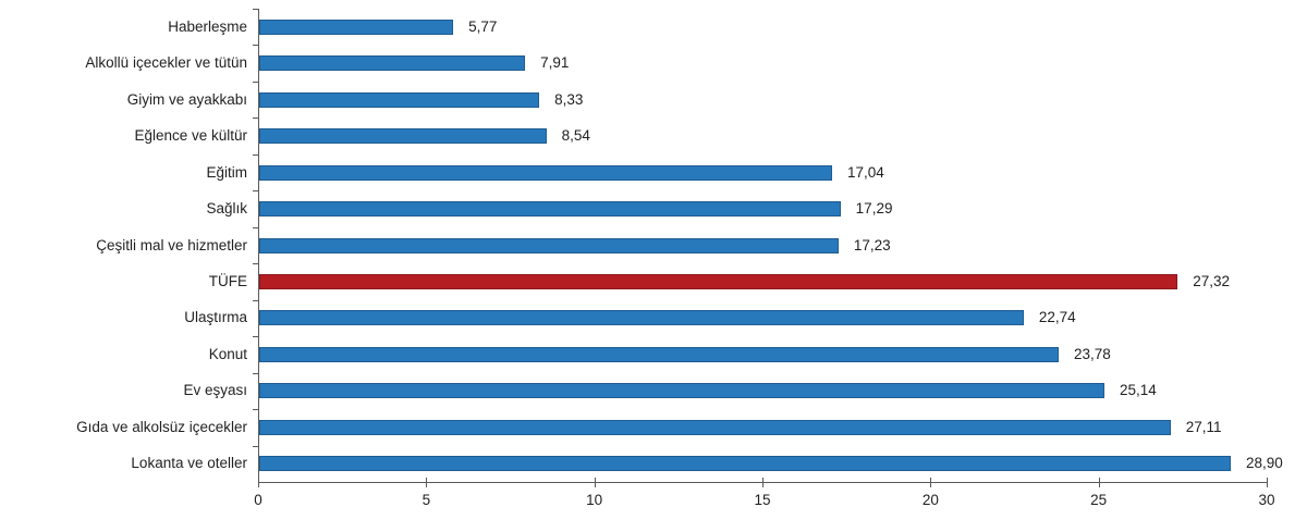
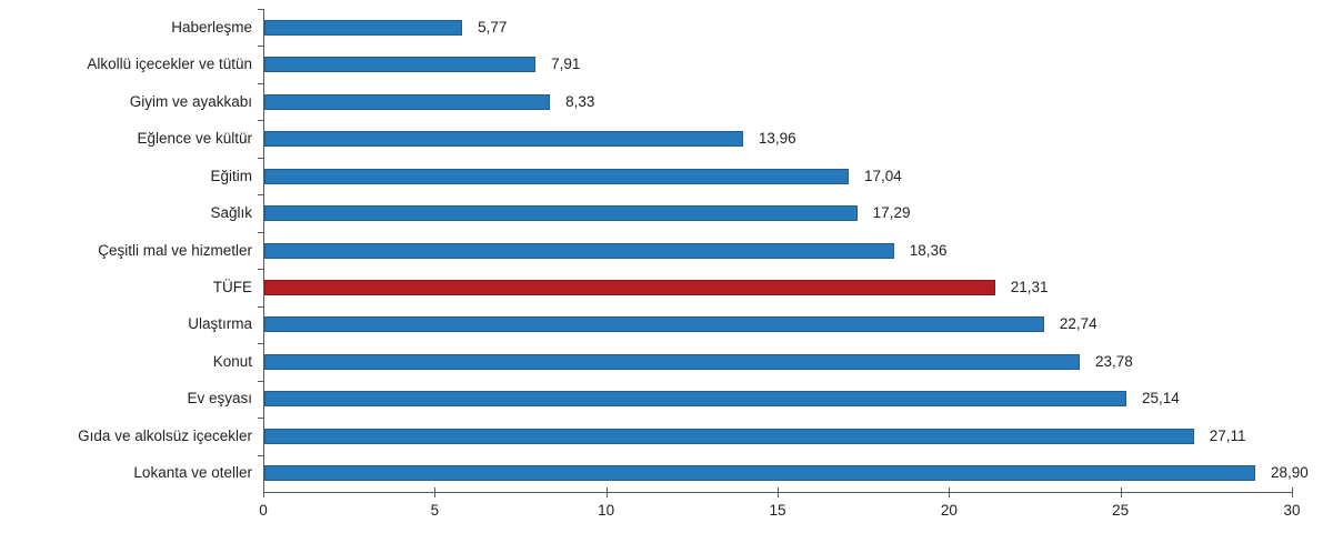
Eğlence ve kültür: 8,54 -> 13,96
Çeşitli mal ve hizmetler: 17,23 -> 18,36
TÜFE: 27,32 -> 21,31
